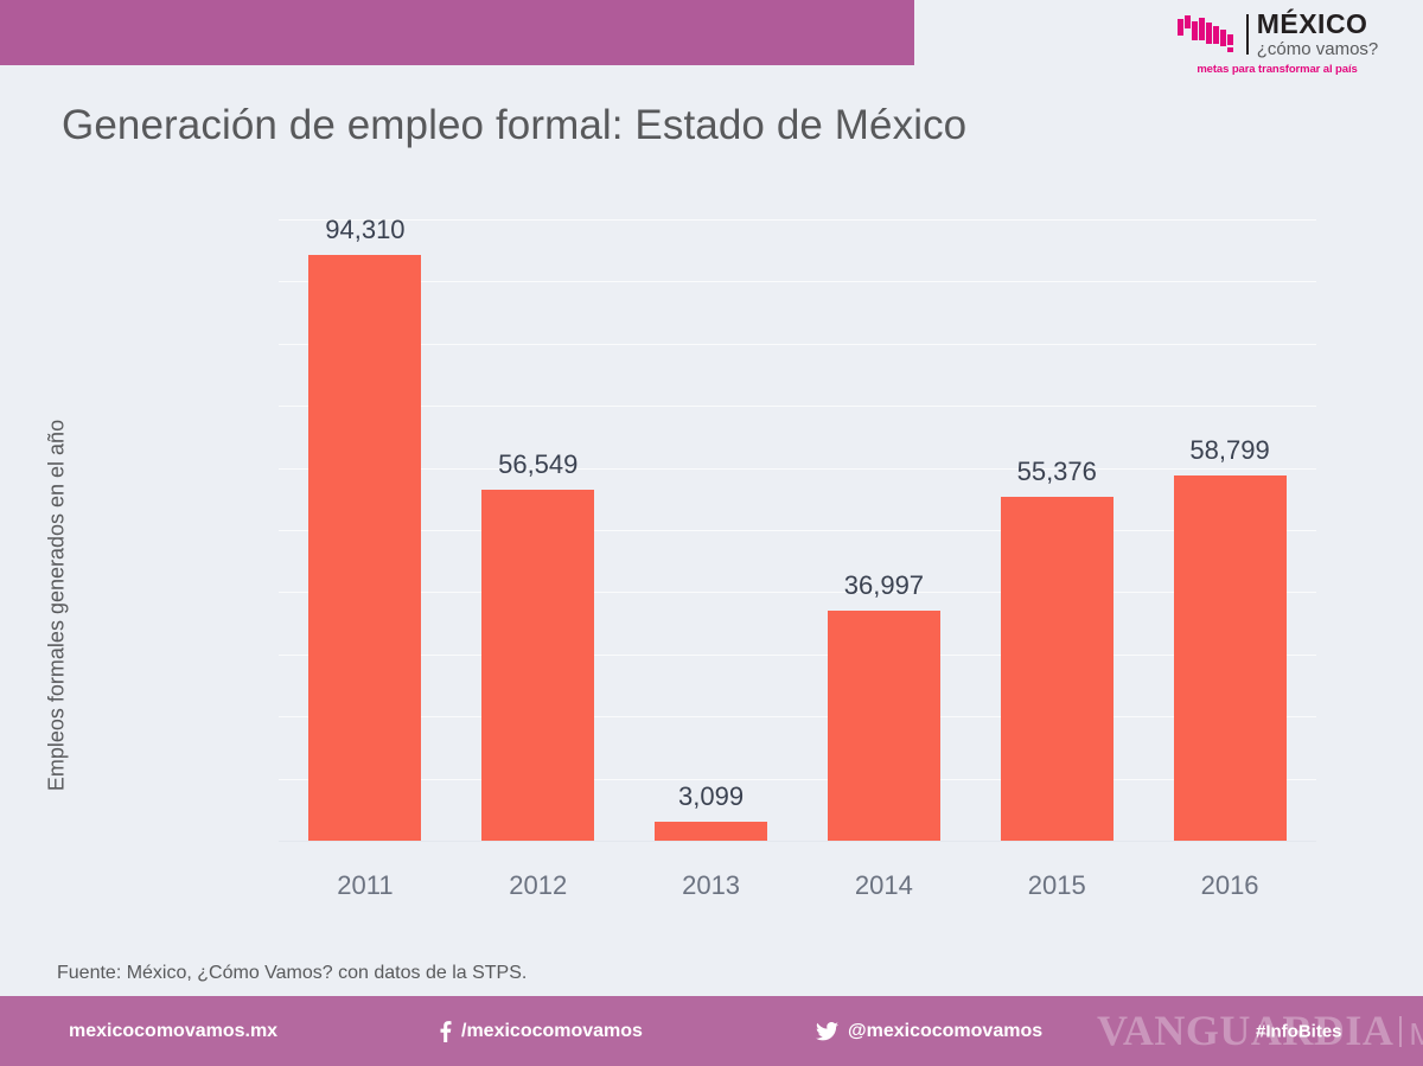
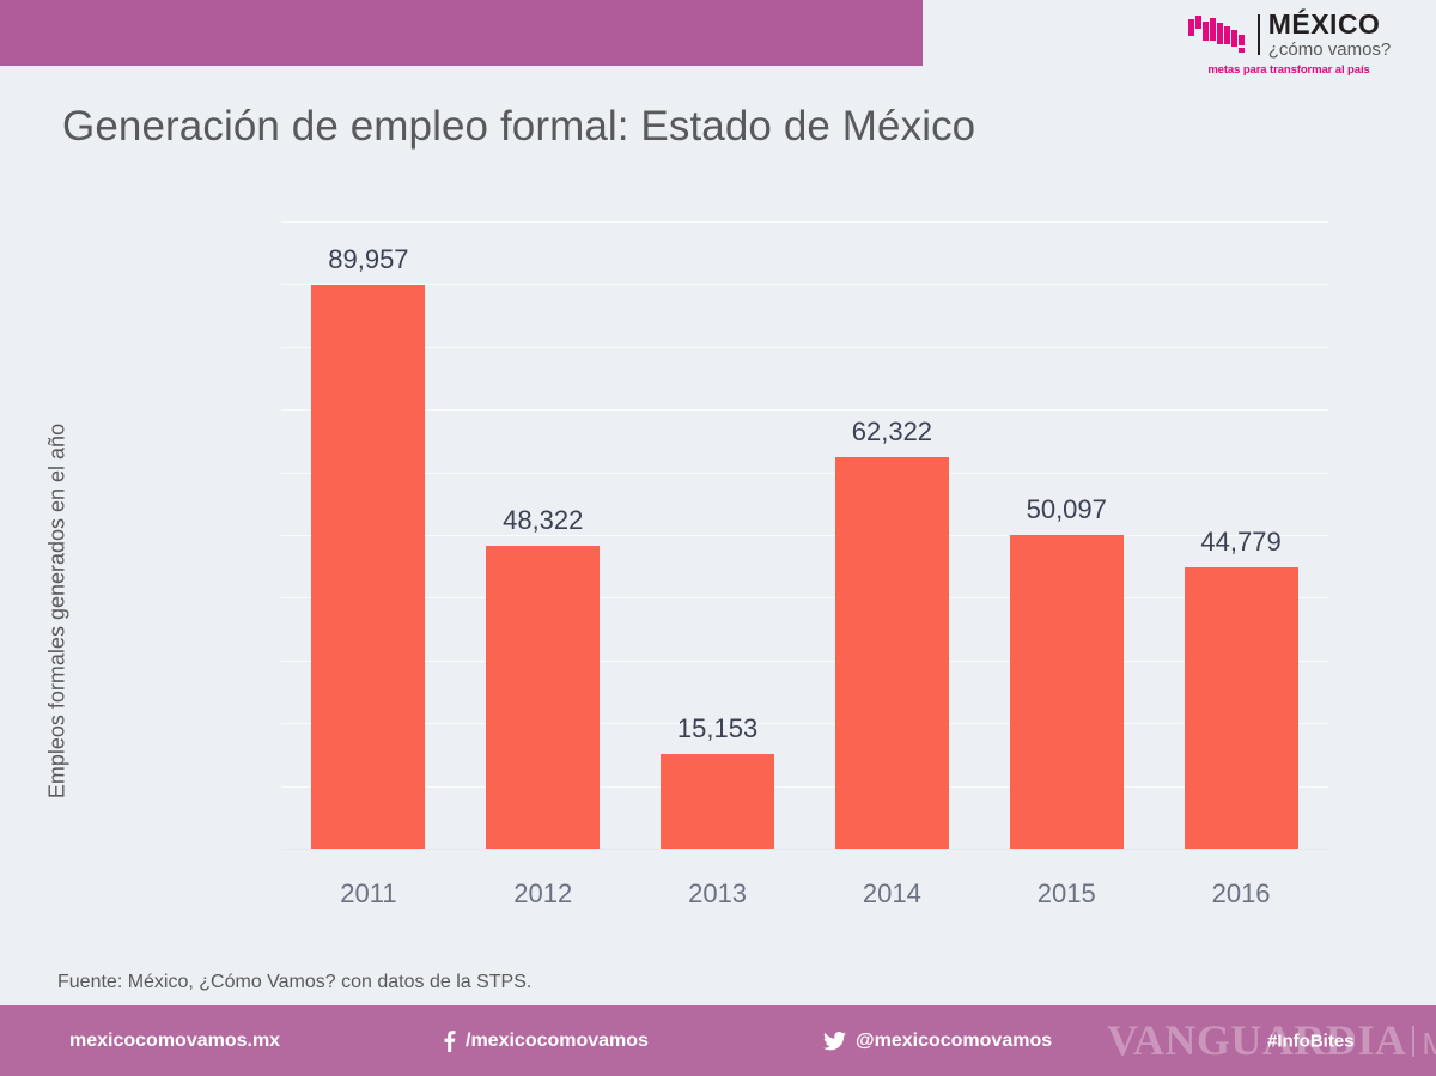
2011: 94,310 -> 89,957
2012: 56,549 -> 48,322
2013: 3,099 -> 15,153
2014: 36,997 -> 62,322
2015: 55,376 -> 50,097
2016: 58,799 -> 44,779
